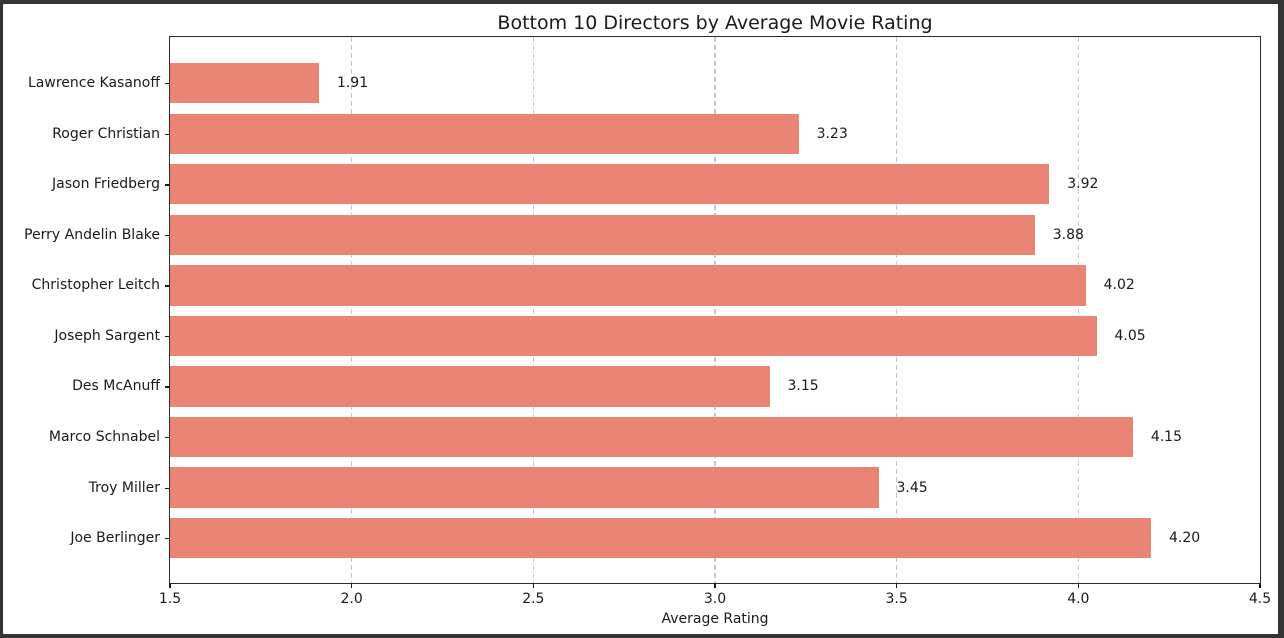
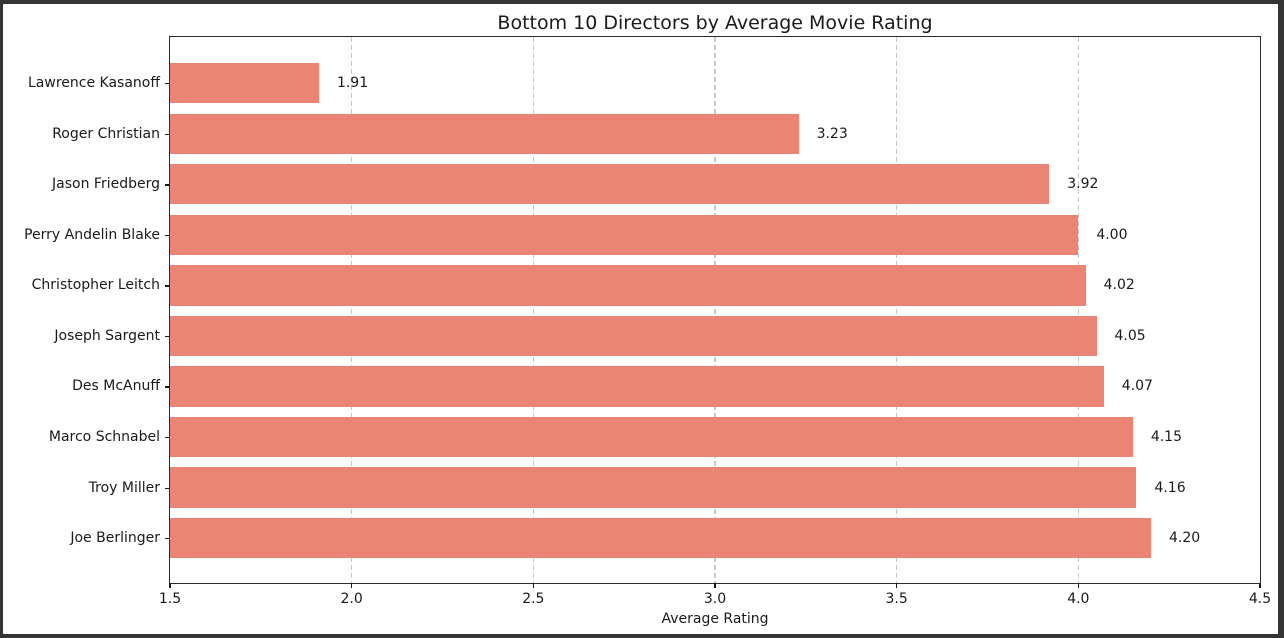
Perry Andelin Blake: 3.88 -> 4.00
Des McAnuff: 3.15 -> 4.07
Troy Miller: 3.45 -> 4.16
